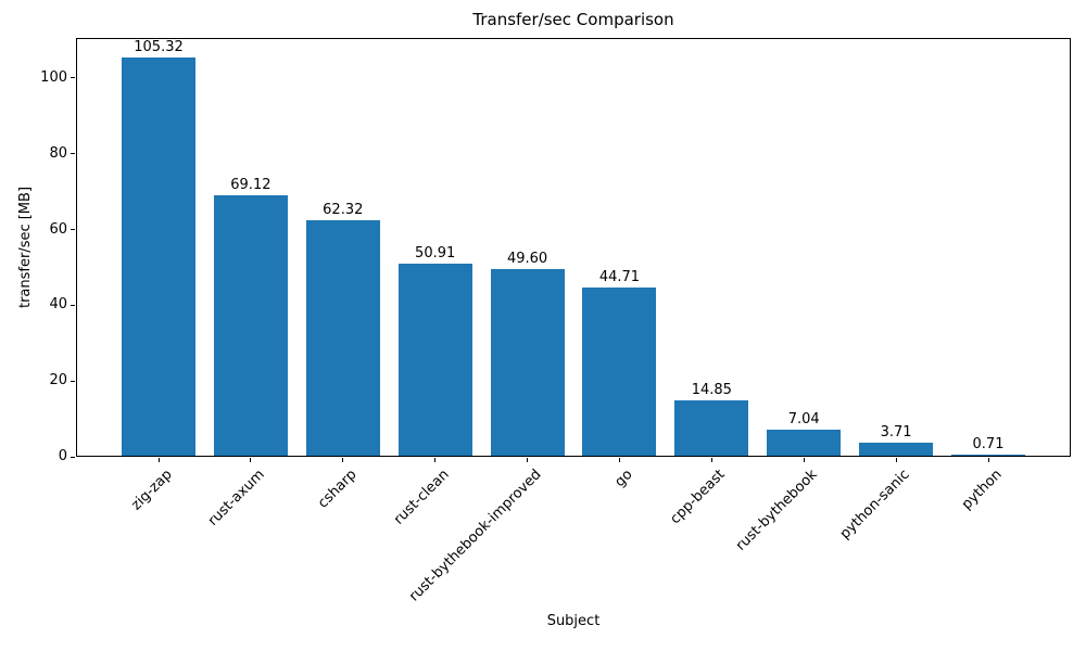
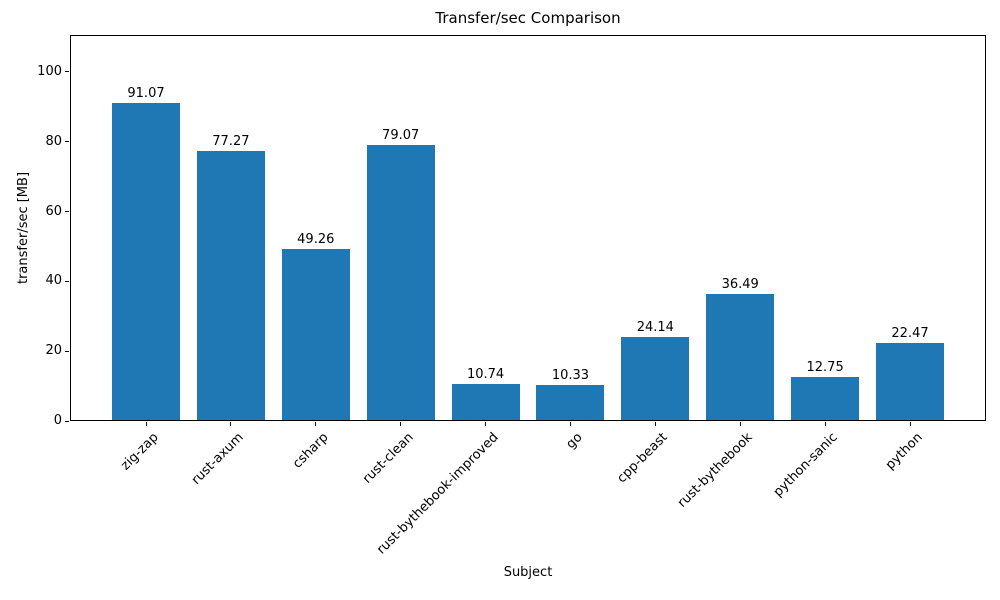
zig-zap: 105.32 -> 91.07
rust-axum: 69.12 -> 77.27
csharp: 62.32 -> 49.26
rust-clean: 50.91 -> 79.07
rust-bythebook-improved: 49.60 -> 10.74
go: 44.71 -> 10.33
cpp-beast: 14.85 -> 24.14
rust-bythebook: 7.04 -> 36.49
python-sanic: 3.71 -> 12.75
python: 0.71 -> 22.47
